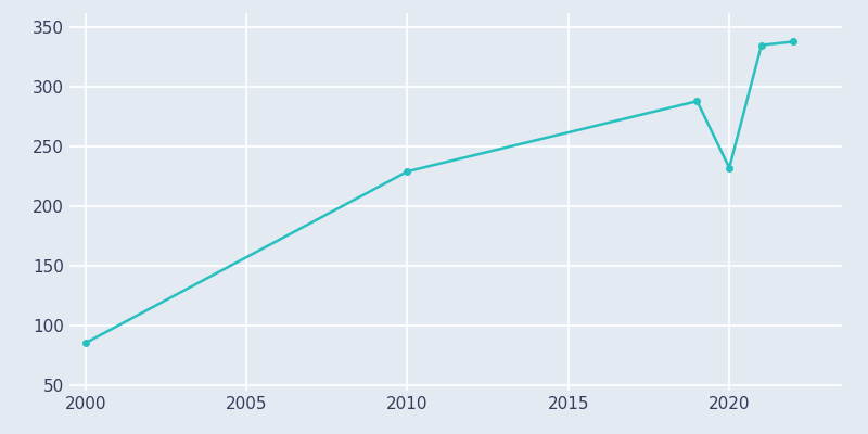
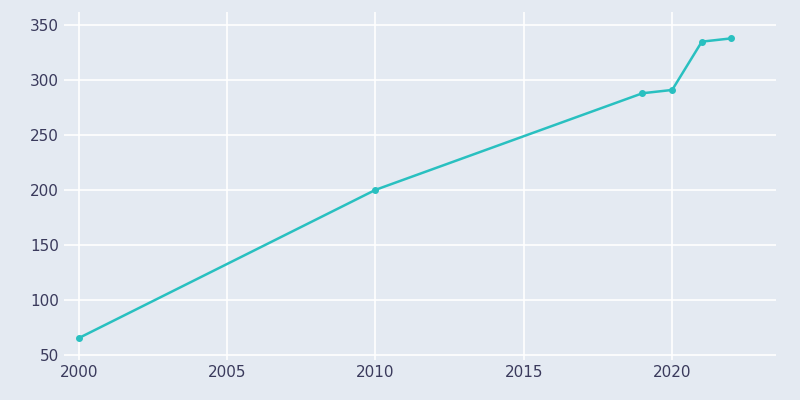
2000: 85 -> 65
2010: 229 -> 200
2020: 232 -> 291
